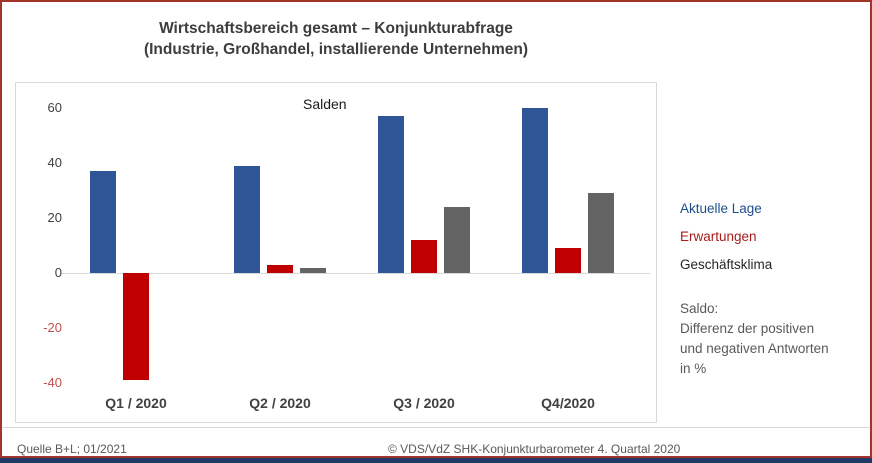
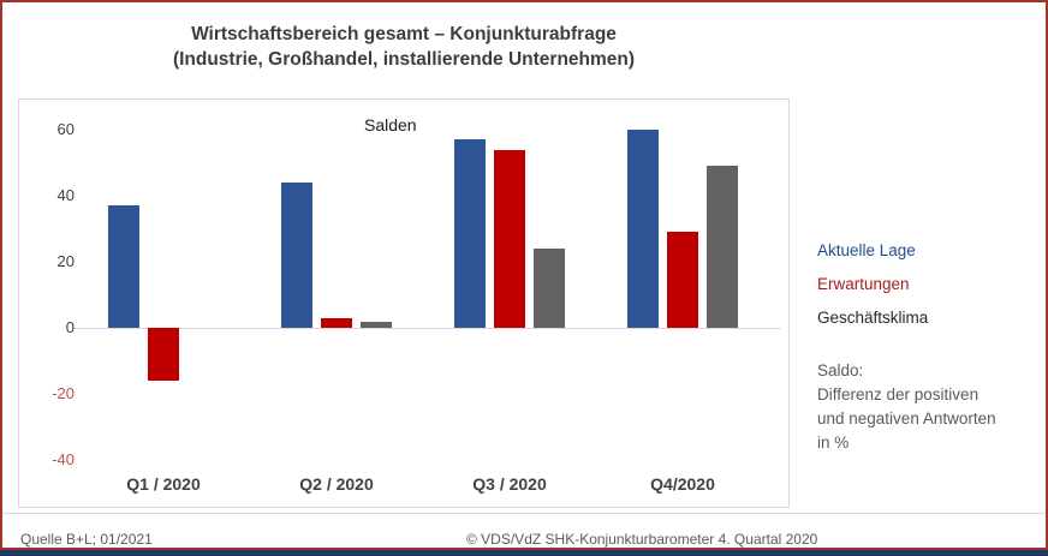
Erwartungen/Q1 / 2020: -39 -> -16
Aktuelle Lage/Q2 / 2020: 39 -> 44
Erwartungen/Q3 / 2020: 12 -> 54
Erwartungen/Q4/2020: 9 -> 29
Geschäftsklima/Q4/2020: 29 -> 49
